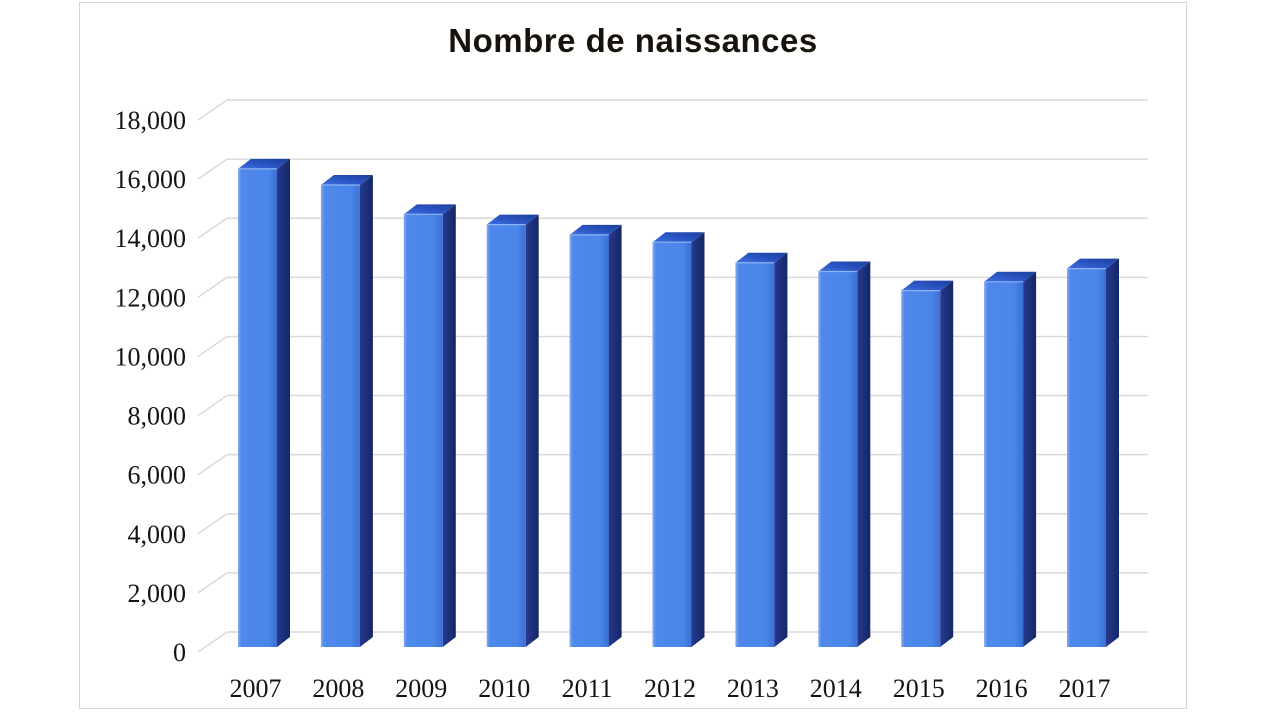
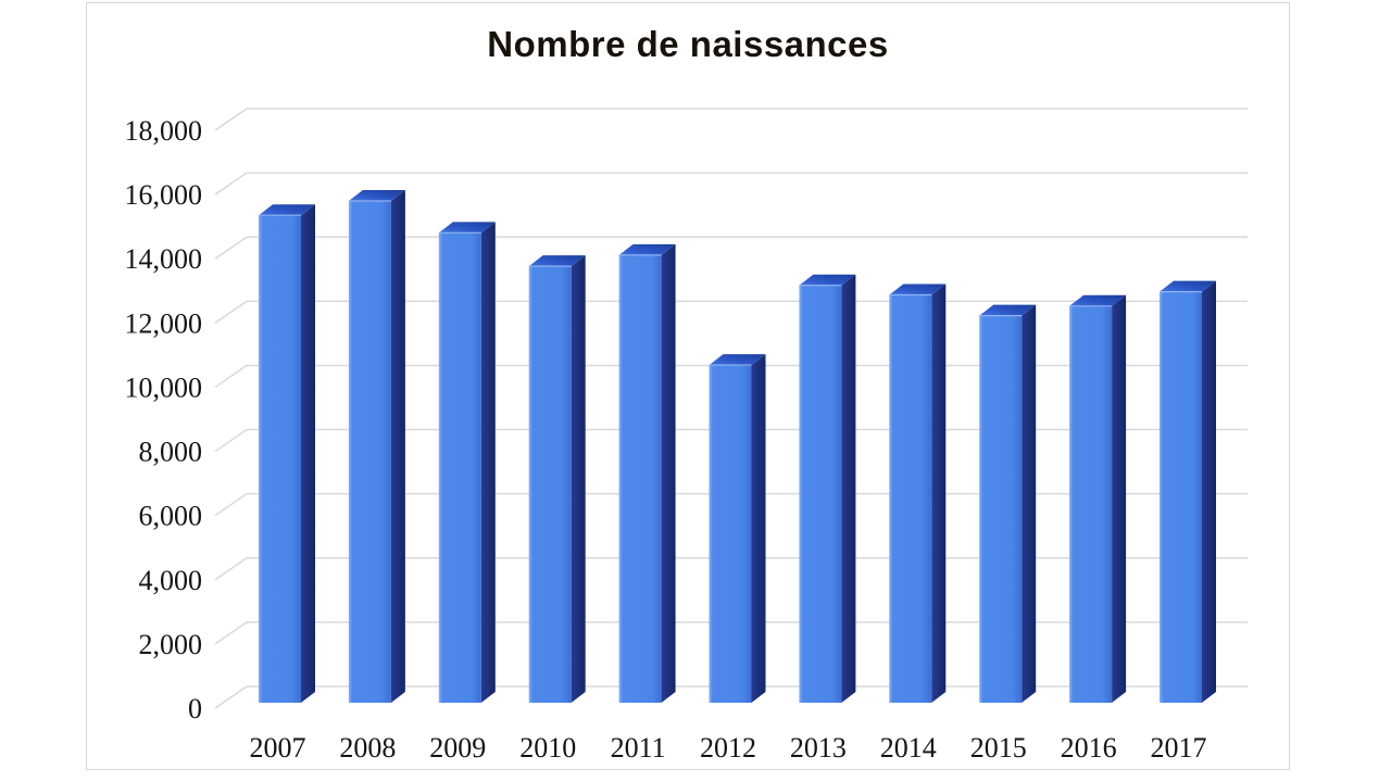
2007: 16300 -> 15300
2010: 14400 -> 13700
2012: 13800 -> 10600
